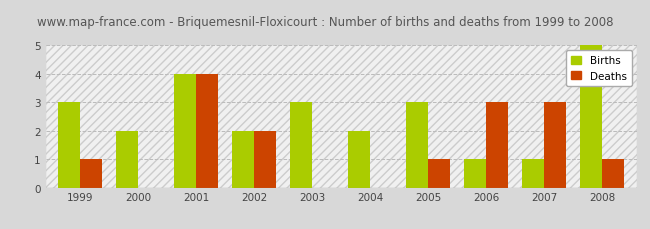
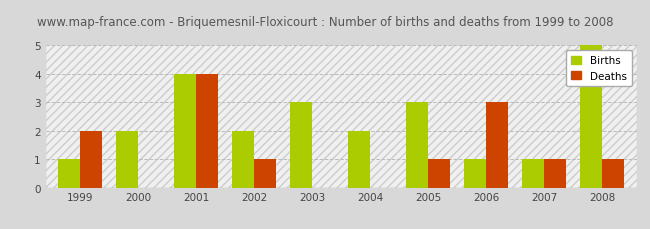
Births/1999: 3 -> 1
Deaths/1999: 1 -> 2
Deaths/2002: 2 -> 1
Deaths/2007: 3 -> 1
